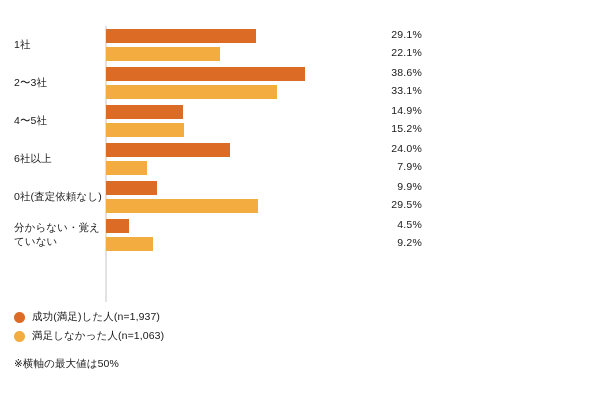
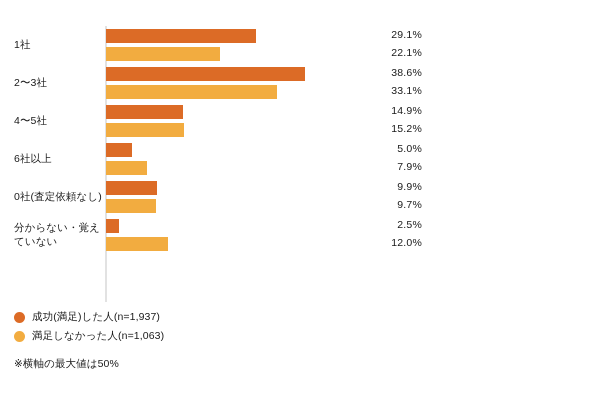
成功(満足)した人(n=1,937)/6社以上: 24.0% -> 5.0%
満足しなかった人(n=1,063)/0社(査定依頼なし): 29.5% -> 9.7%
成功(満足)した人(n=1,937)/分からない・覚えていない: 4.5% -> 2.5%
満足しなかった人(n=1,063)/分からない・覚えていない: 9.2% -> 12.0%
